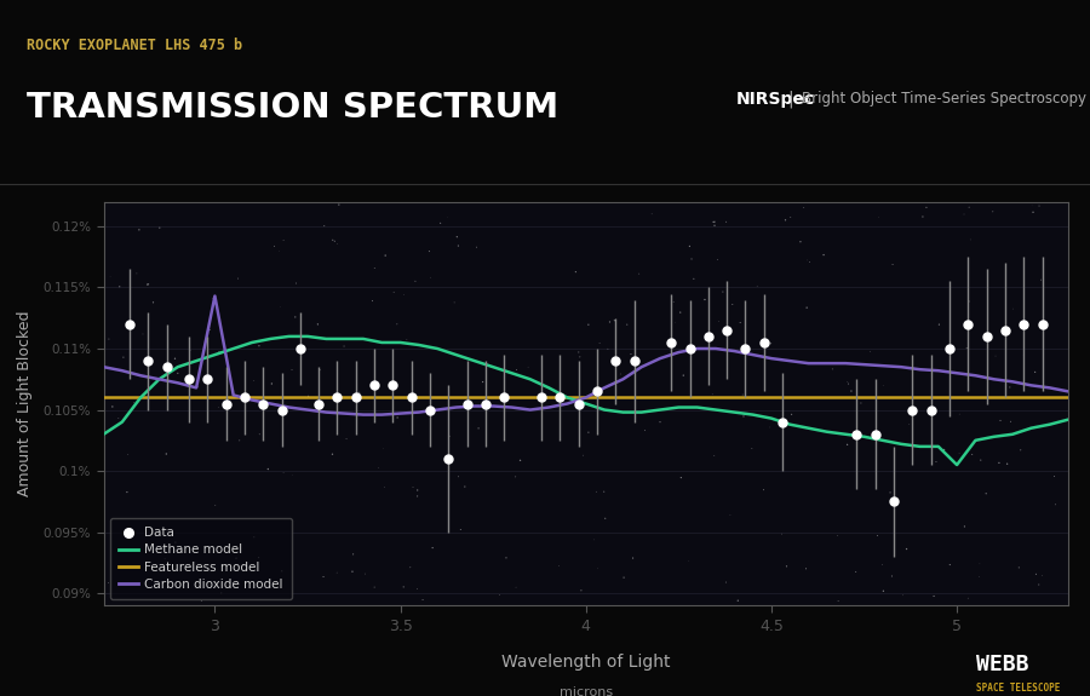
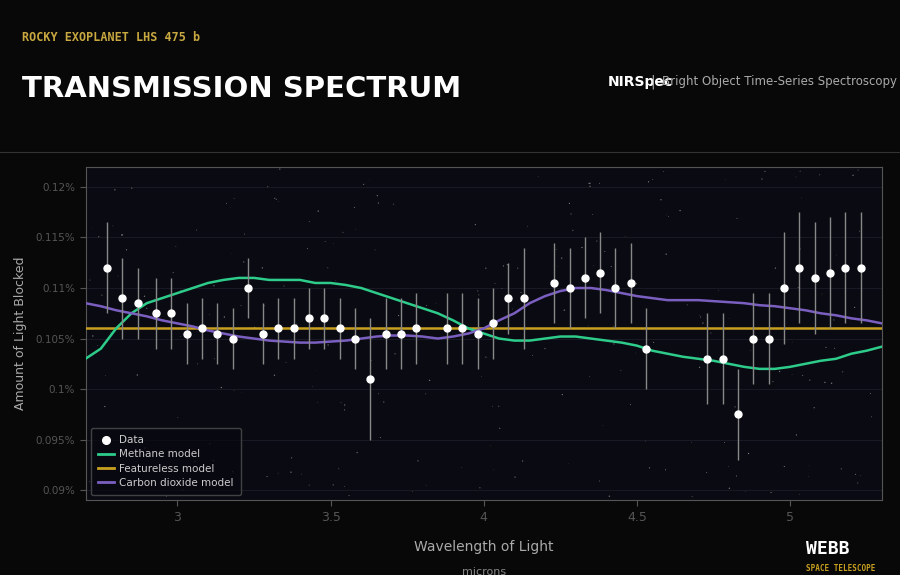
Carbon dioxide model/3: 0.1143% -> 0.1065%
Methane model/5: 0.1005% -> 0.1022%
